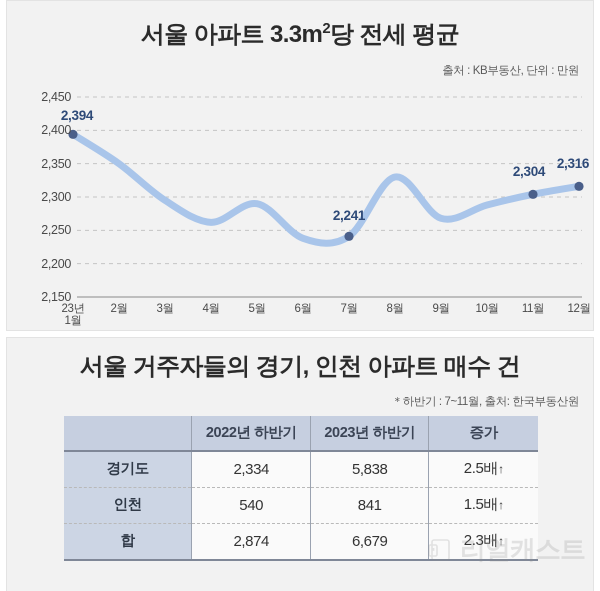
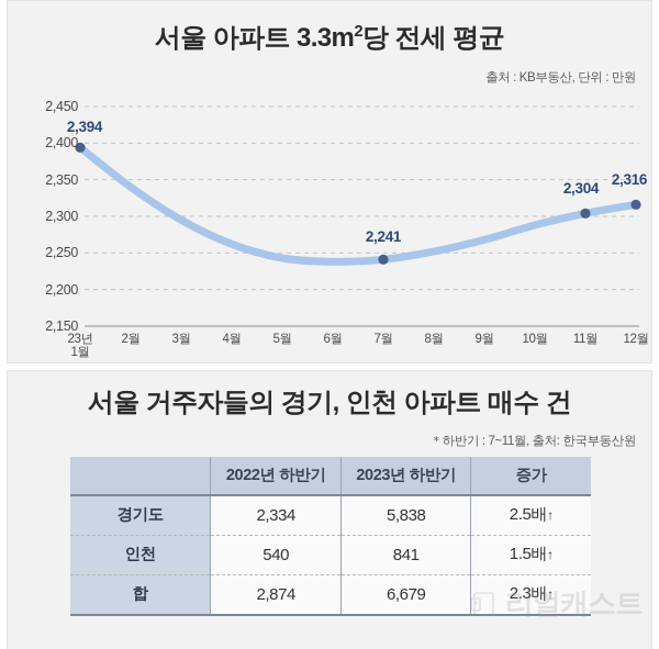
2월: 2350 -> 2340
5월: 2290 -> 2240
8월: 2330 -> 2250
